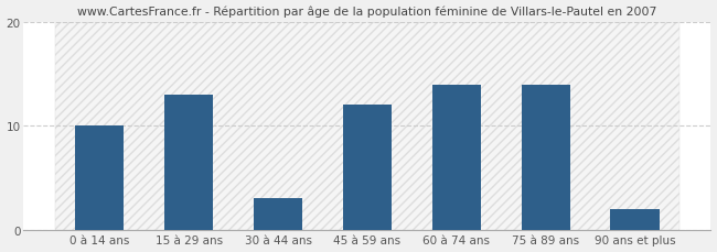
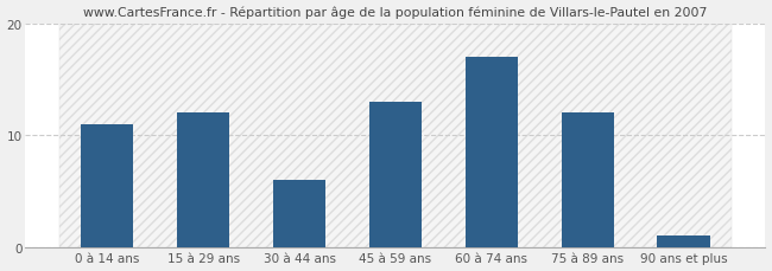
0 à 14 ans: 10 -> 11
15 à 29 ans: 13 -> 12
30 à 44 ans: 3 -> 6
45 à 59 ans: 12 -> 13
60 à 74 ans: 14 -> 17
75 à 89 ans: 14 -> 12
90 ans et plus: 2 -> 1
